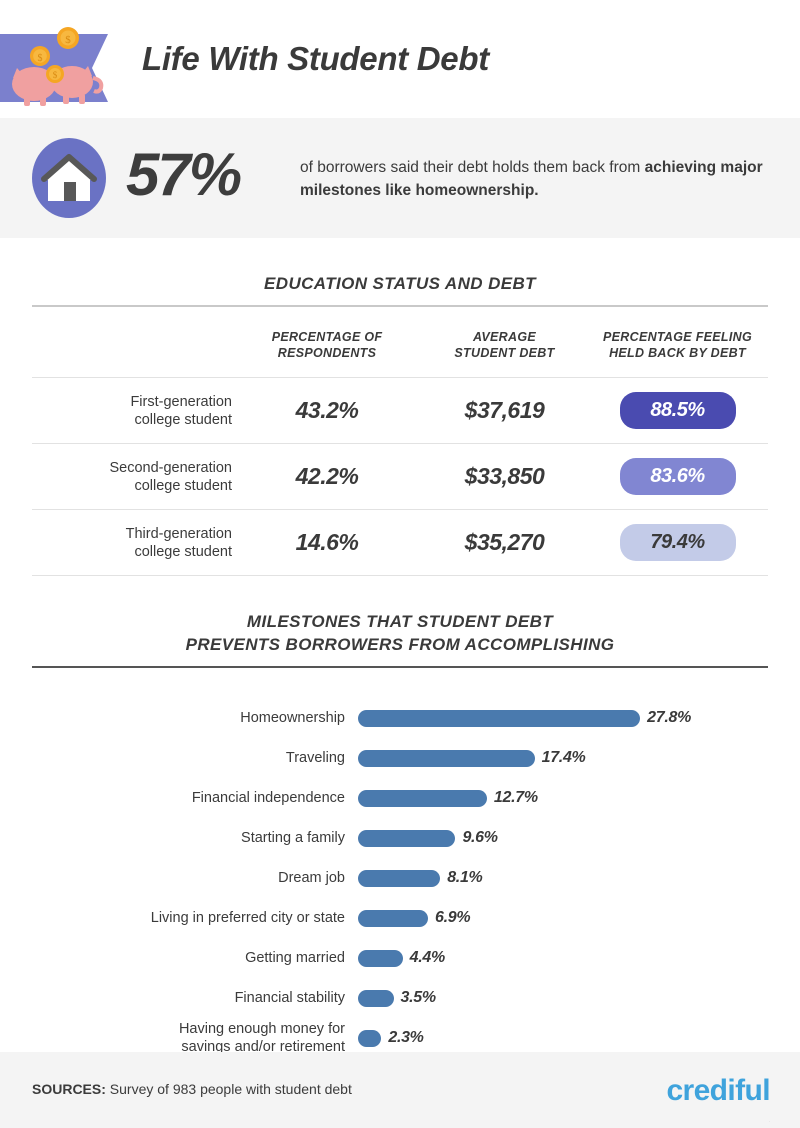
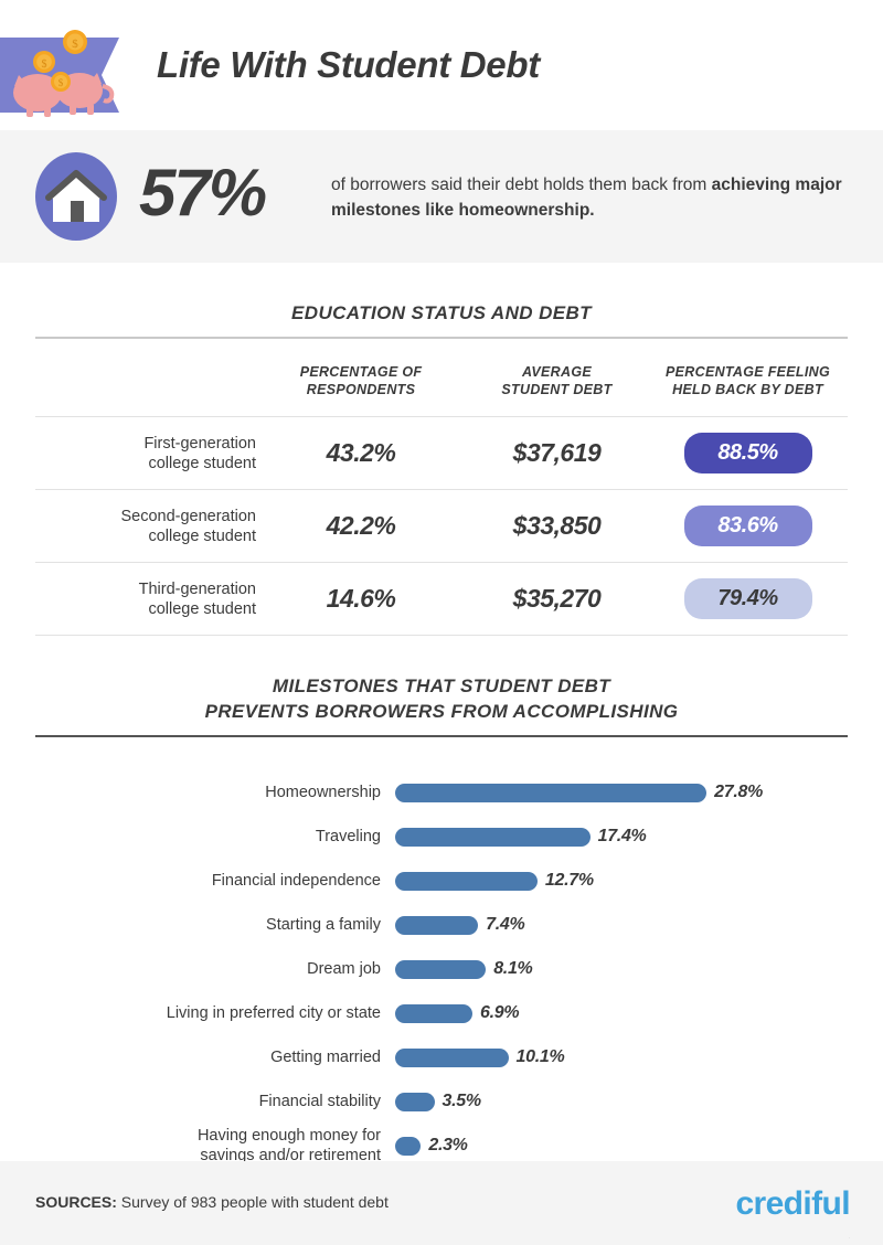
Starting a family: 9.6% -> 7.4%
Getting married: 4.4% -> 10.1%
